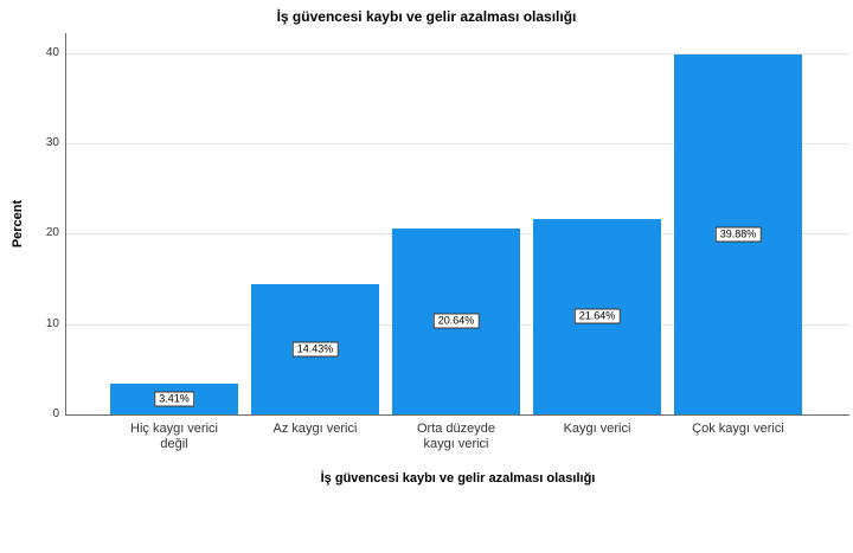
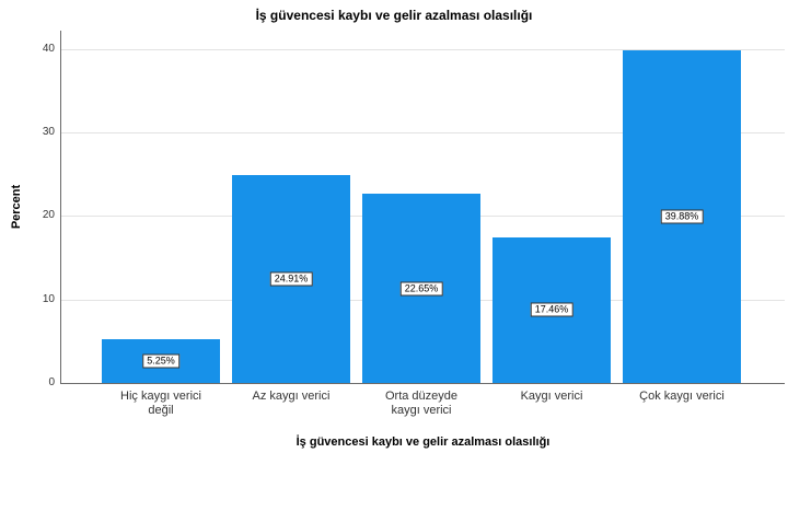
Hiç kaygı verici değil: 3.41% -> 5.25%
Az kaygı verici: 14.43% -> 24.91%
Orta düzeyde kaygı verici: 20.64% -> 22.65%
Kaygı verici: 21.64% -> 17.46%
